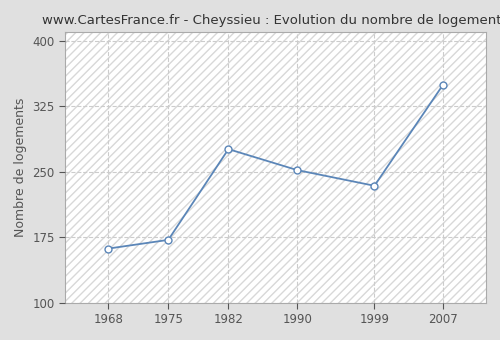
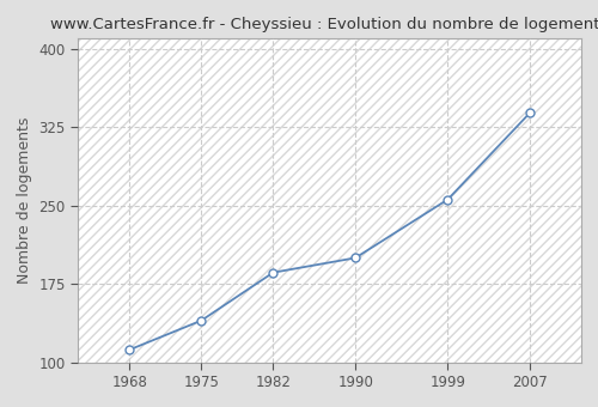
1968: 162 -> 112
1975: 172 -> 140
1982: 276 -> 186
1990: 252 -> 200
1999: 234 -> 256
2007: 350 -> 339
